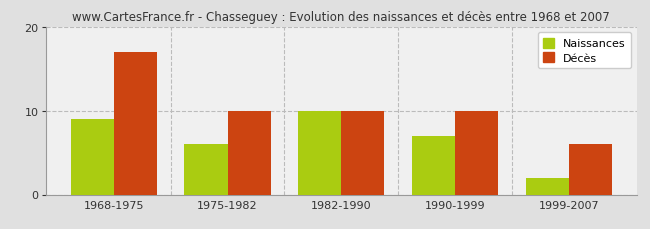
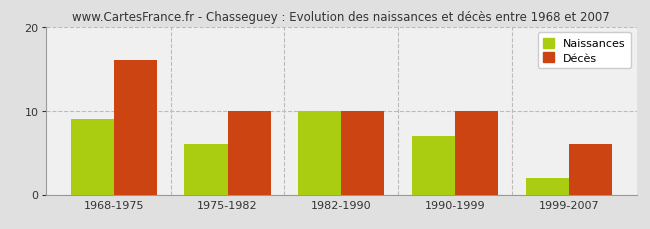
Décès/1968-1975: 17 -> 16
